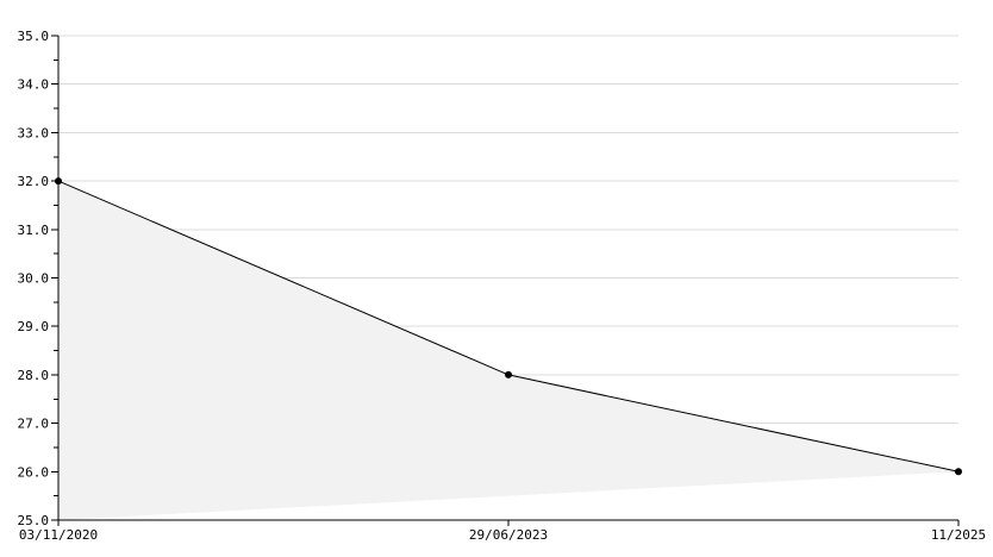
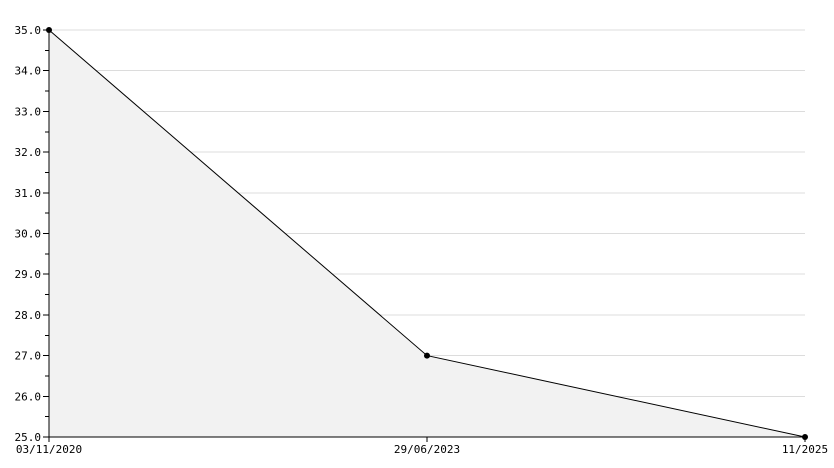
03/11/2020: 32 -> 35
29/06/2023: 28 -> 27
11/2025: 26 -> 25
